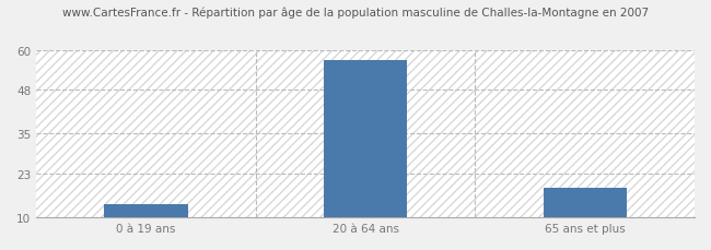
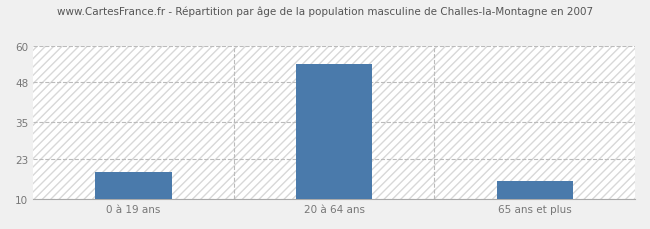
0 à 19 ans: 14 -> 19
20 à 64 ans: 57 -> 54
65 ans et plus: 19 -> 16
